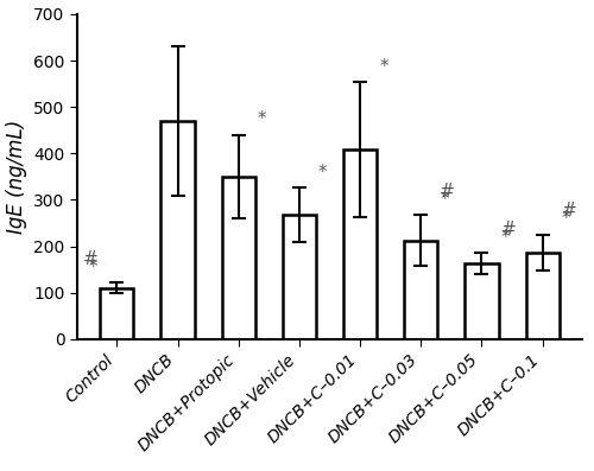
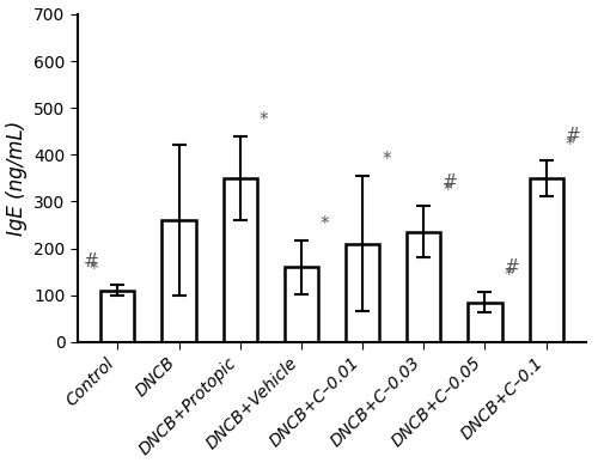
DNCB: 470 -> 260
DNCB+Vehicle: 268 -> 160
DNCB+C–0.01: 408 -> 210
DNCB+C–0.03: 212 -> 235
DNCB+C–0.05: 163 -> 85
DNCB+C–0.1: 187 -> 350
